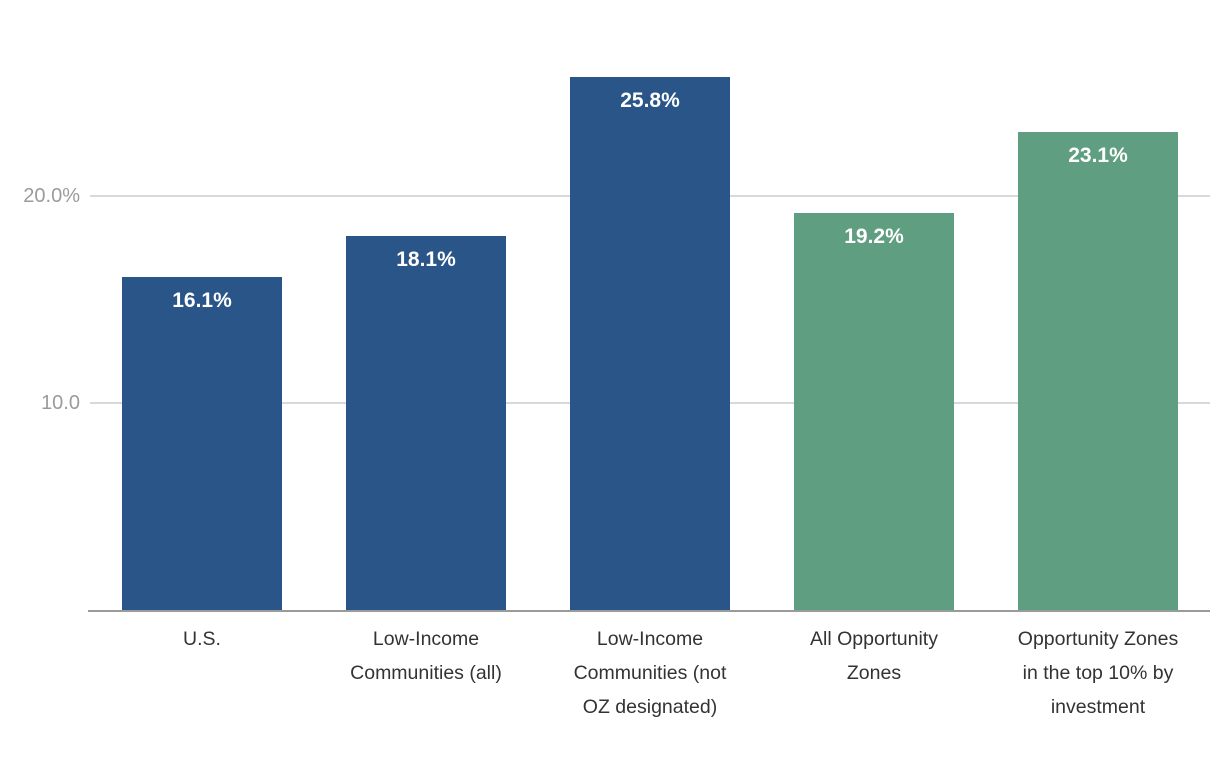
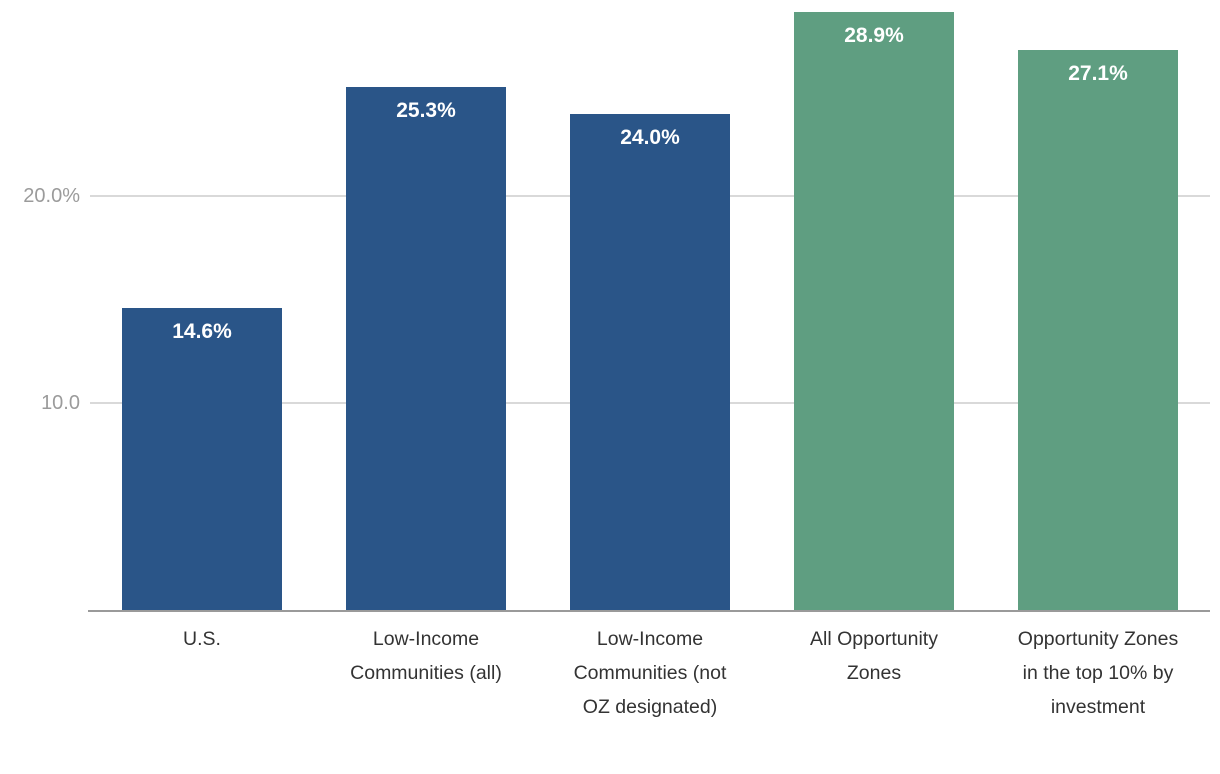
U.S.: 16.1% -> 14.6%
Low-Income Communities (all): 18.1% -> 25.3%
Low-Income Communities (not OZ designated): 25.8% -> 24.0%
All Opportunity Zones: 19.2% -> 28.9%
Opportunity Zones in the top 10% by investment: 23.1% -> 27.1%
